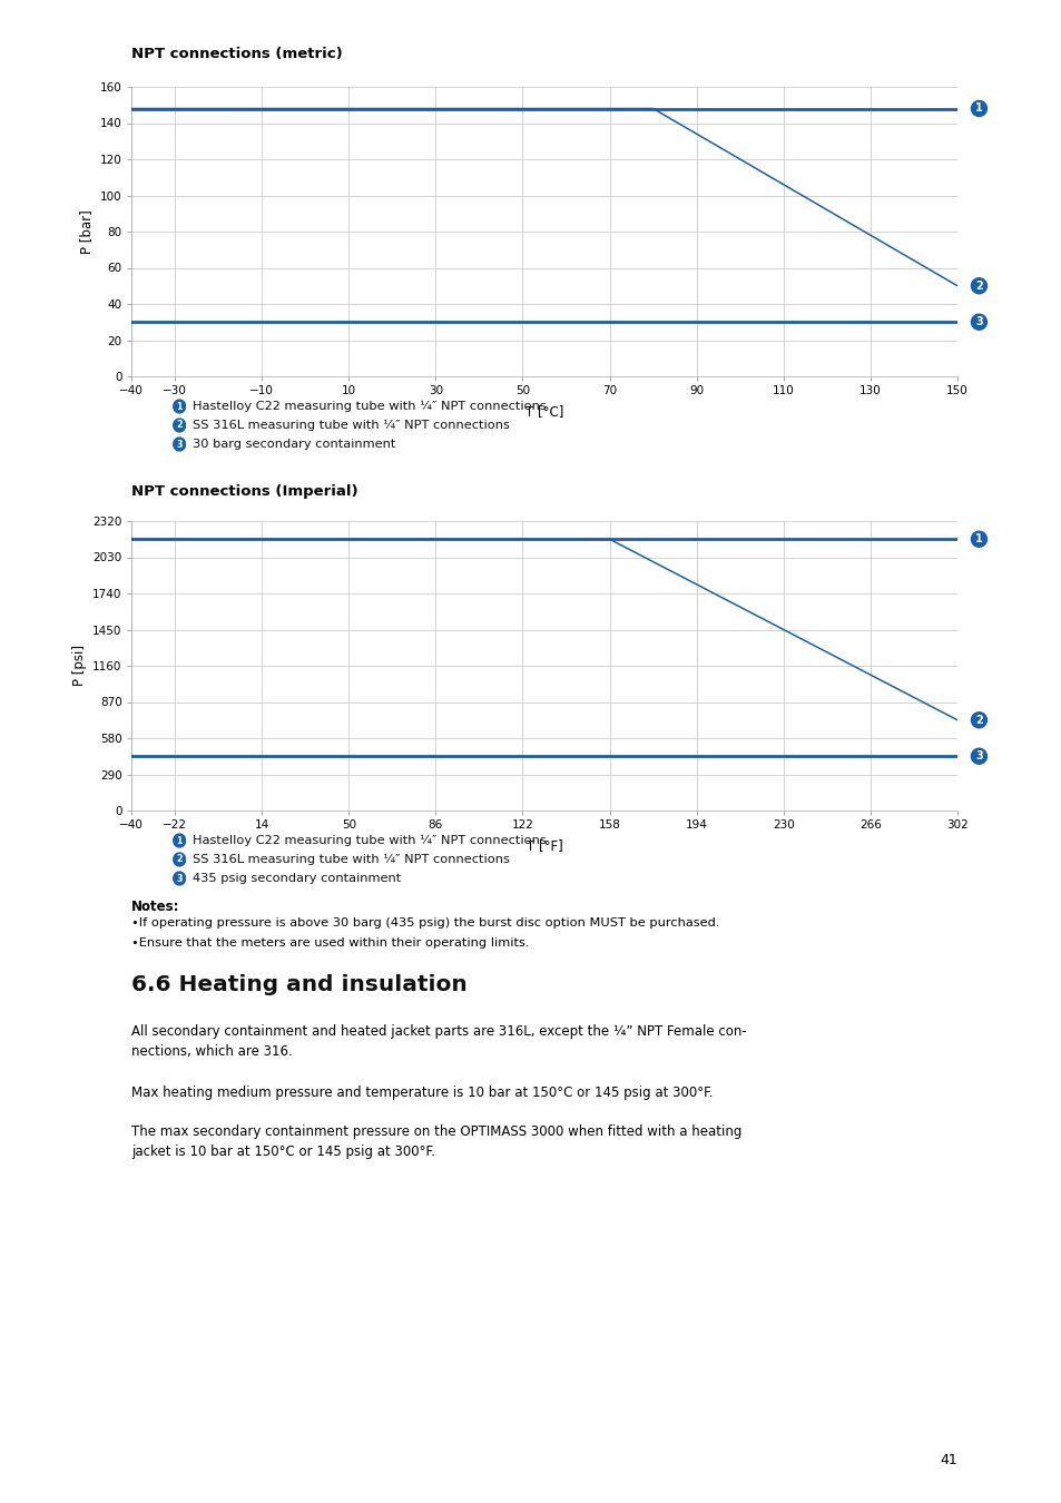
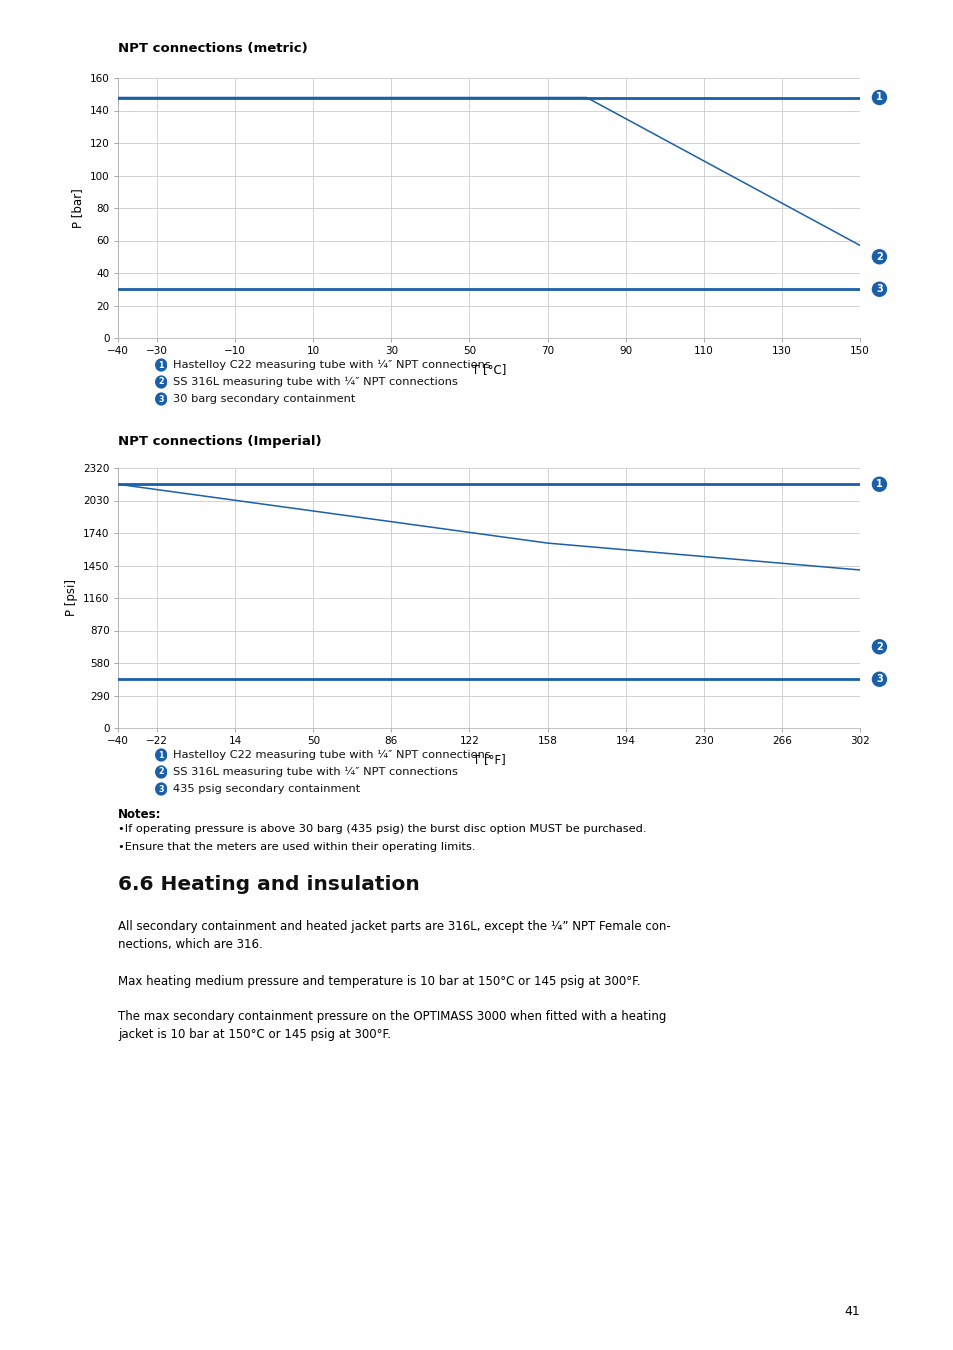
150: 50 -> 57
158: 2180 -> 1650
302: 720 -> 1410
